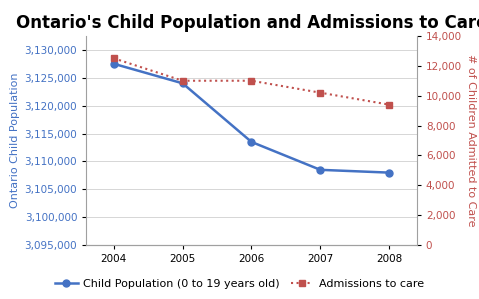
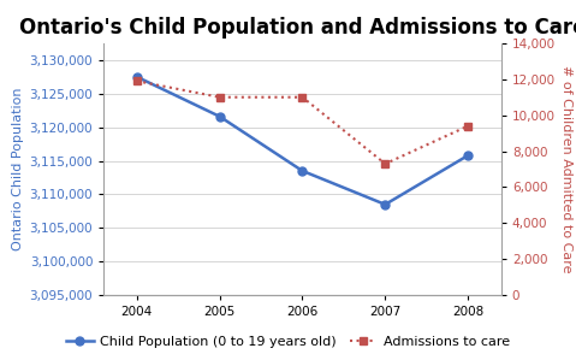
Admissions to care/2004: 12,500 -> 11,900
Child Population (0 to 19 years old)/2005: 3,124,000 -> 3,121,600
Admissions to care/2007: 10,200 -> 7,300
Child Population (0 to 19 years old)/2008: 3,108,000 -> 3,115,800
